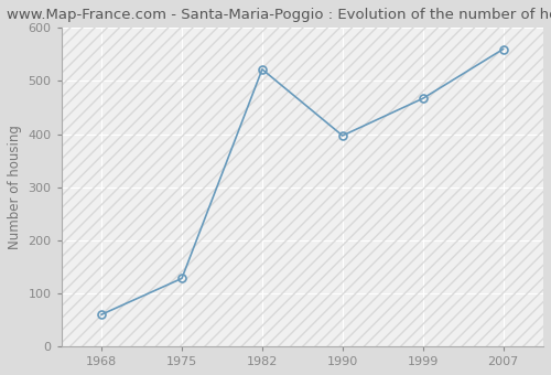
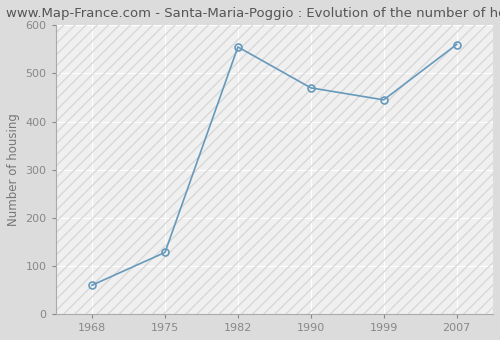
1982: 522 -> 555
1990: 397 -> 470
1999: 467 -> 445
